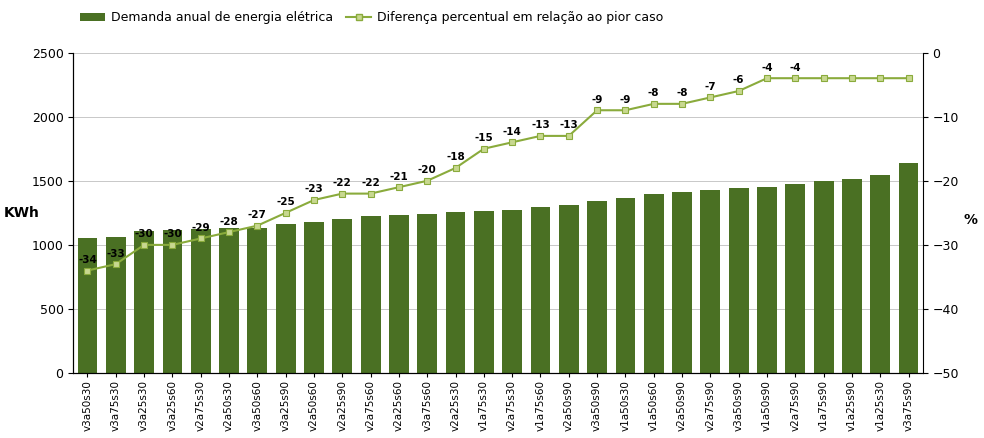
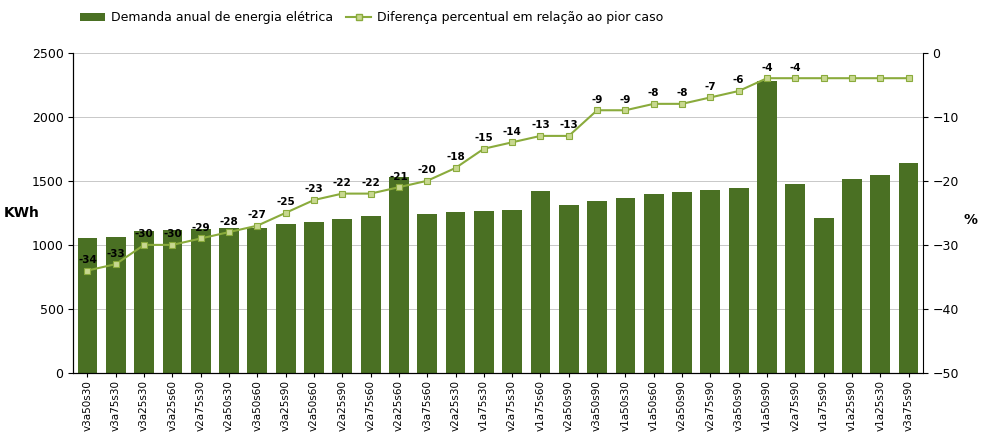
Demanda anual de energia elétrica/v2a25s60: 1230 -> 1530
Demanda anual de energia elétrica/v1a75s60: 1300 -> 1420
Demanda anual de energia elétrica/v1a50s90: 1450 -> 2280
Demanda anual de energia elétrica/v1a75s90: 1500 -> 1210
